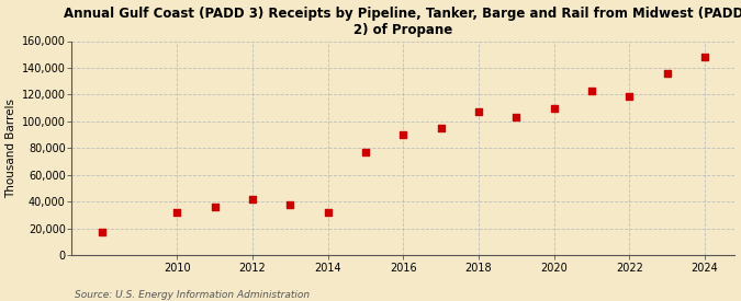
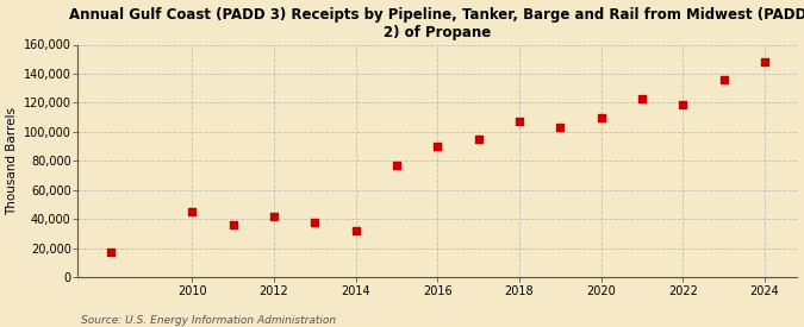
2010: 32,000 -> 45,000
